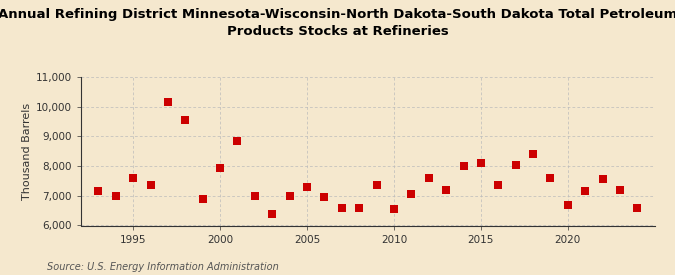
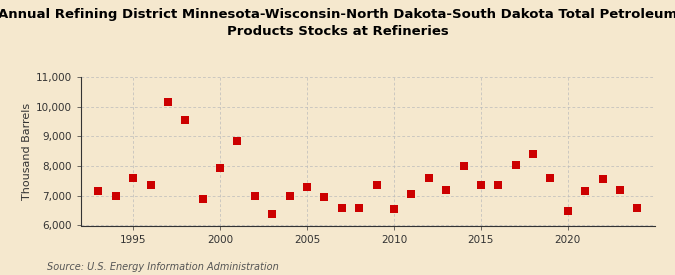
2015: 8,100 -> 7,350
2020: 6,700 -> 6,500
